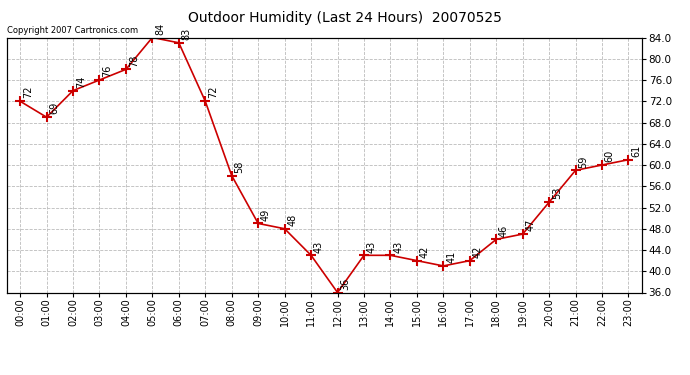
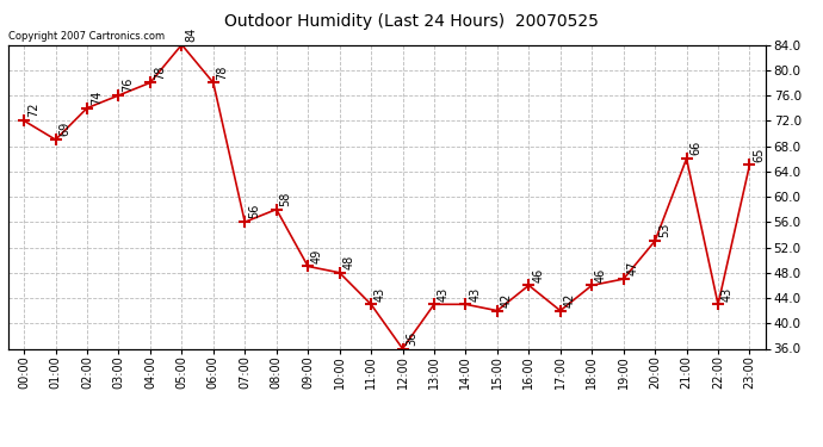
06:00: 83 -> 78
07:00: 72 -> 56
16:00: 41 -> 46
21:00: 59 -> 66
22:00: 60 -> 43
23:00: 61 -> 65
